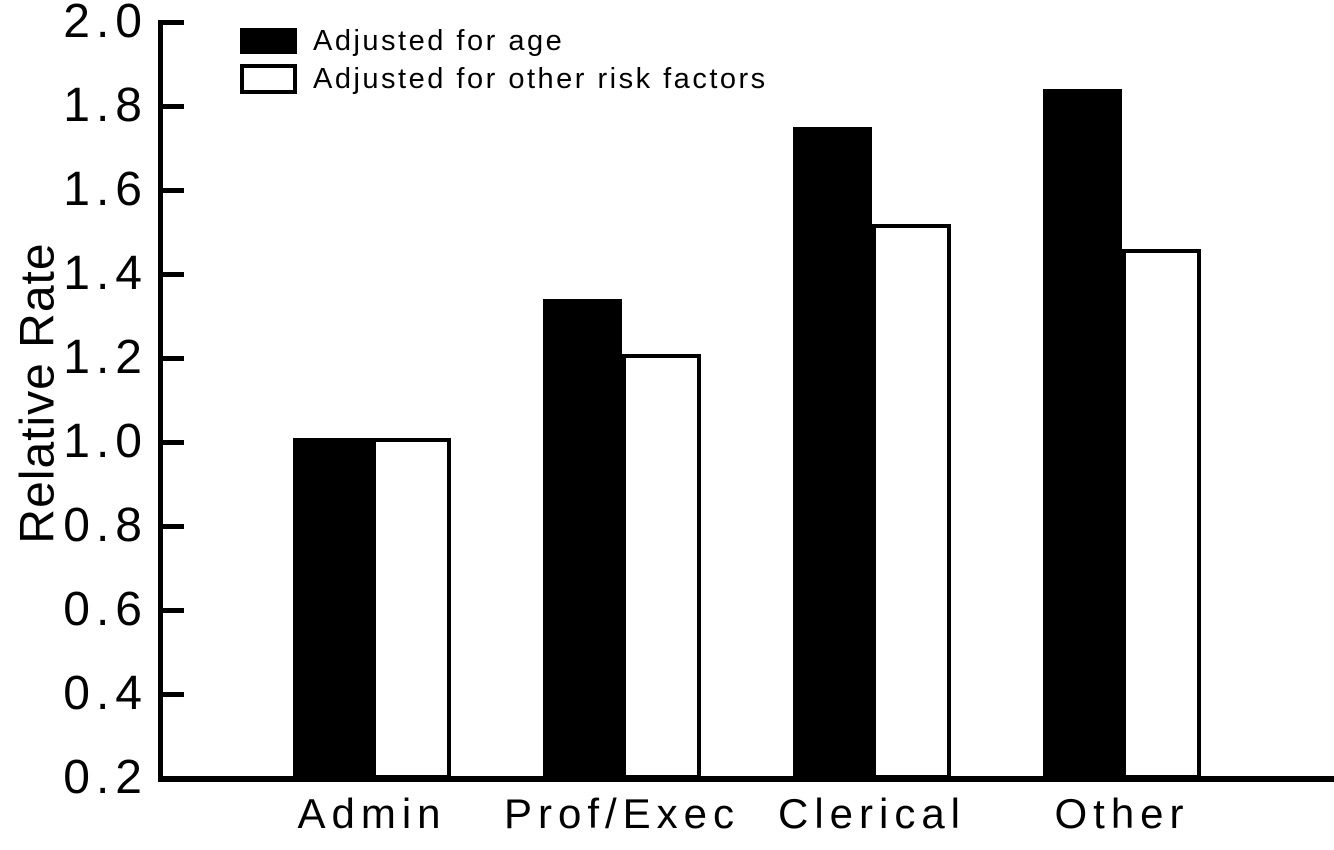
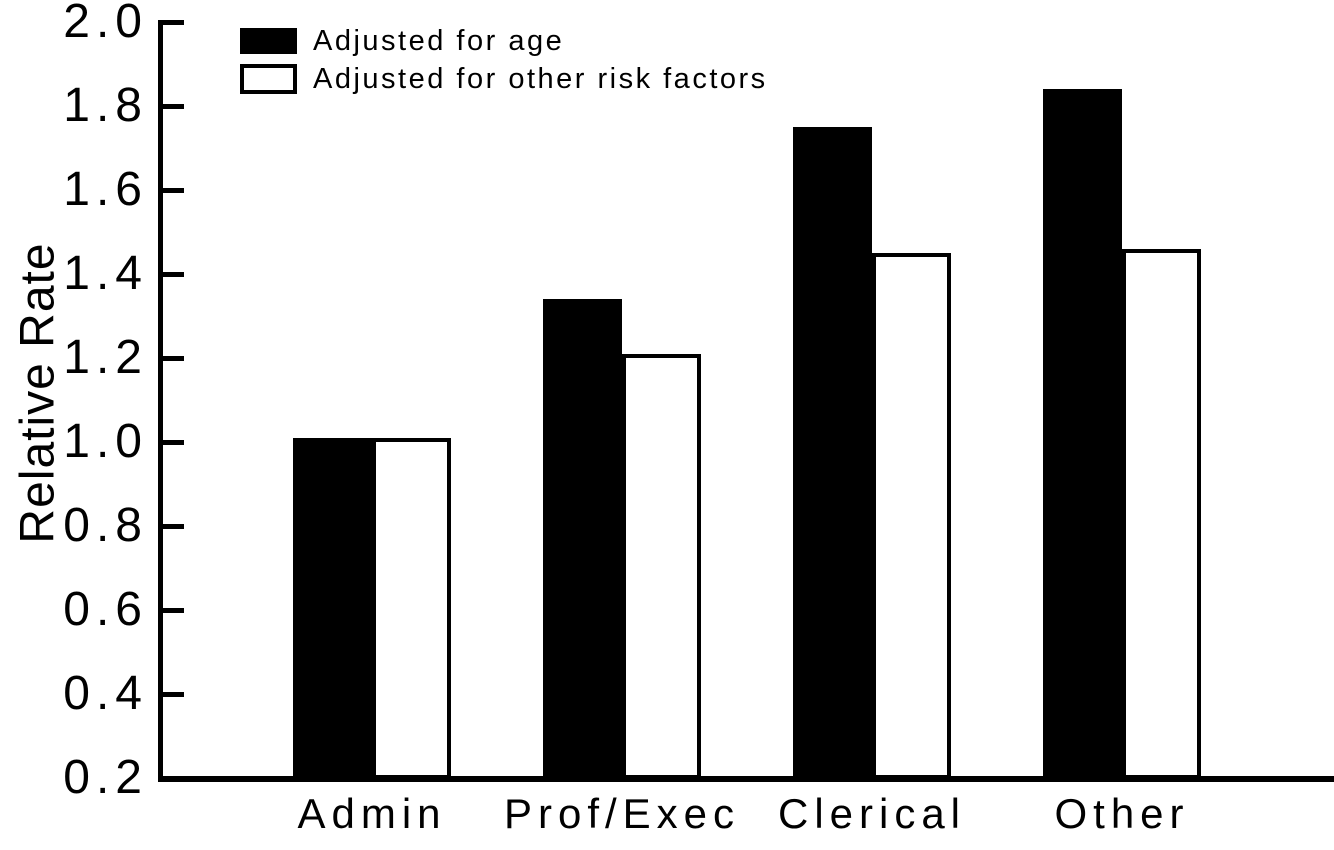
Adjusted for other risk factors/Clerical: 1.52 -> 1.45
